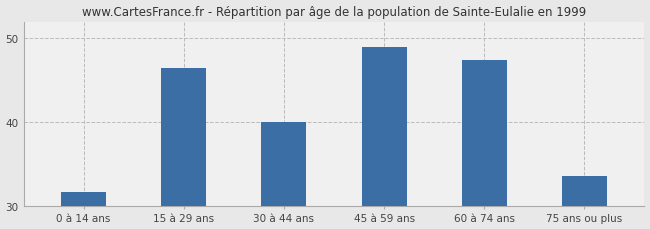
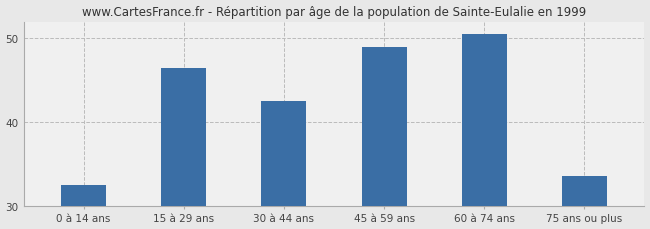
0 à 14 ans: 31.6 -> 32.5
30 à 44 ans: 40.0 -> 42.5
60 à 74 ans: 47.4 -> 50.5
